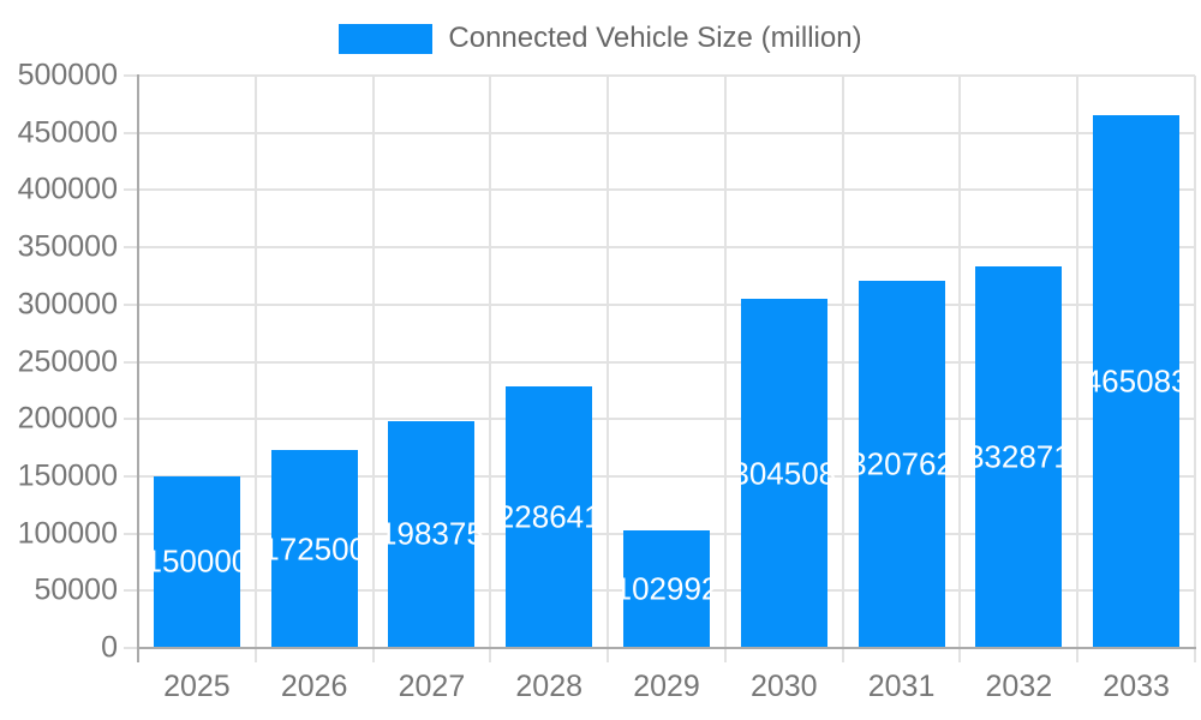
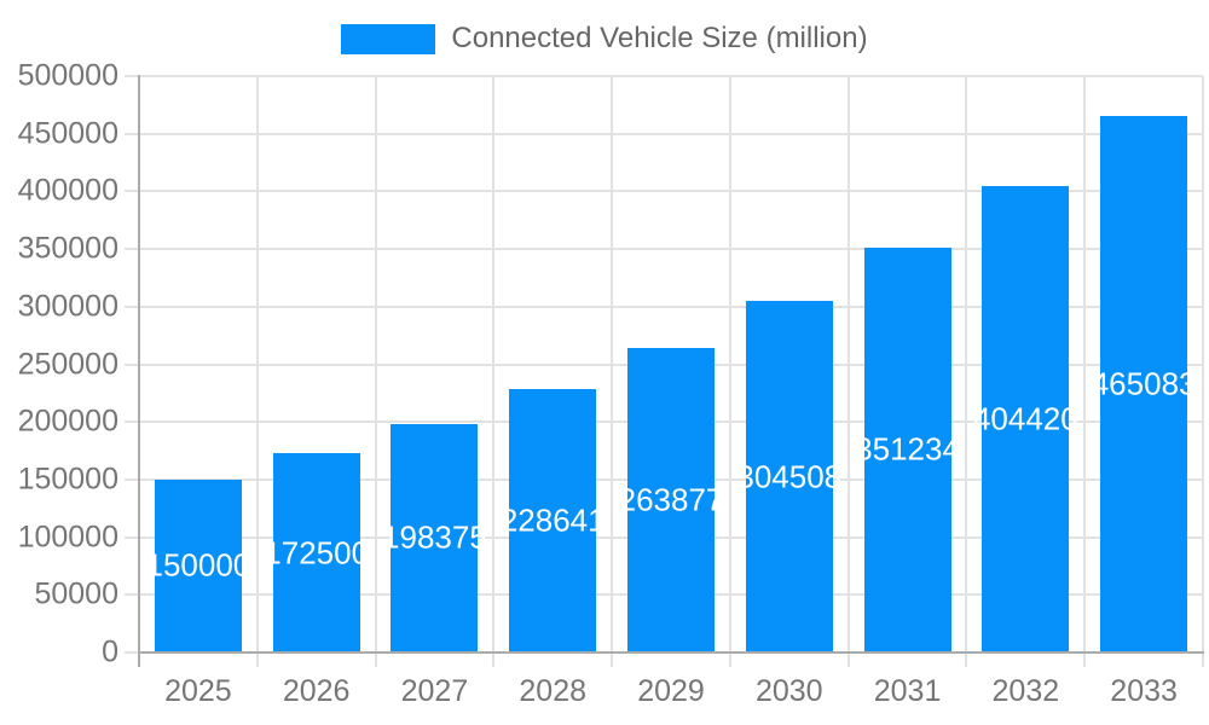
2029: 102992 -> 263877
2031: 320762 -> 351234
2032: 332871 -> 404420
